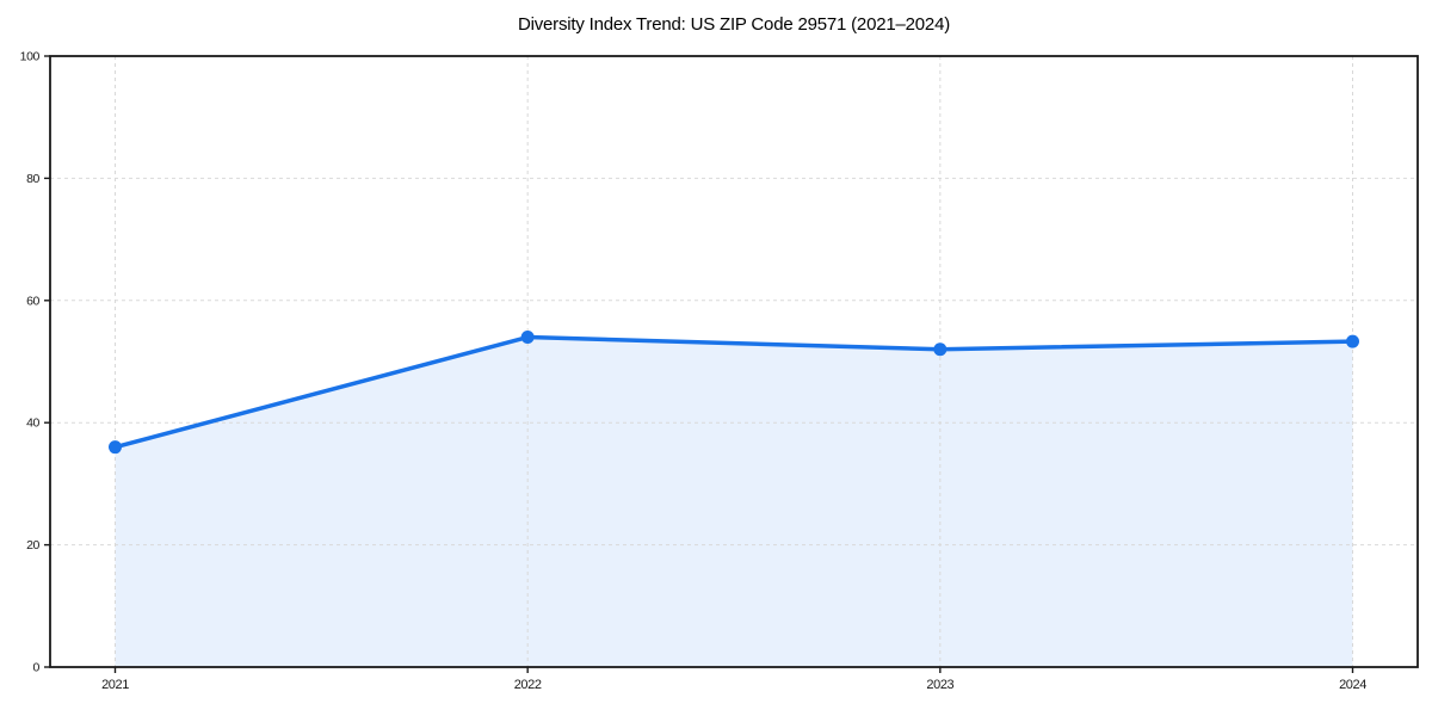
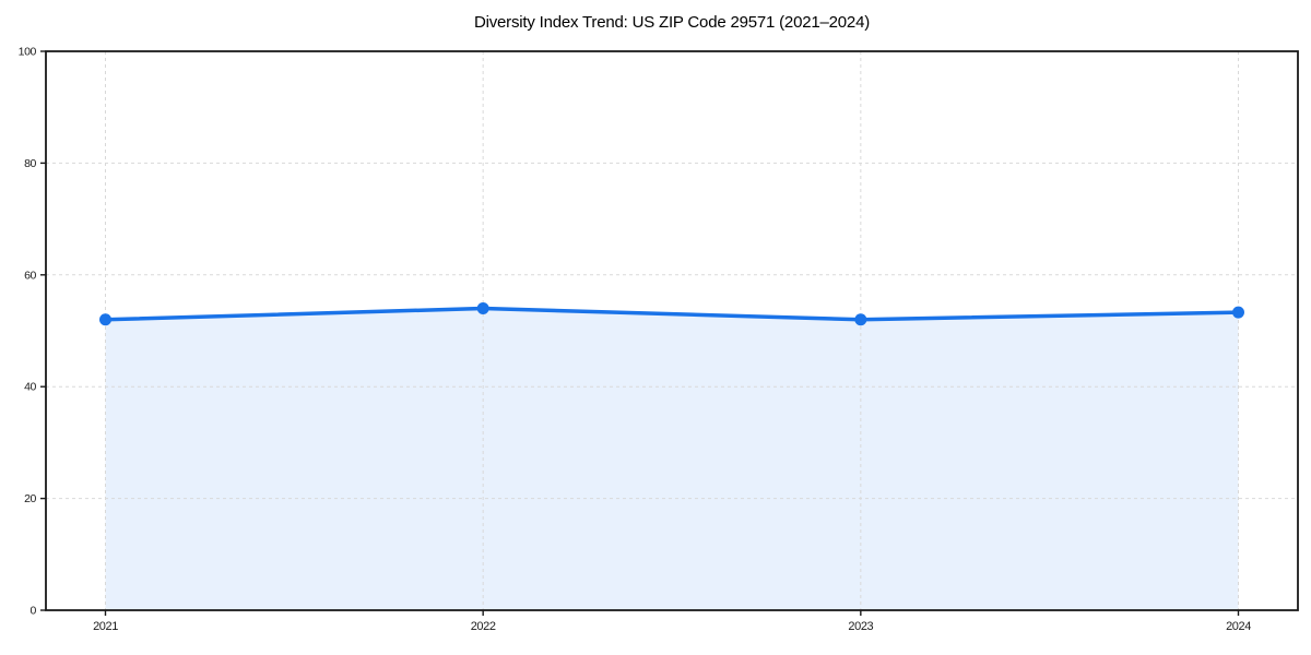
2021: 36 -> 52
